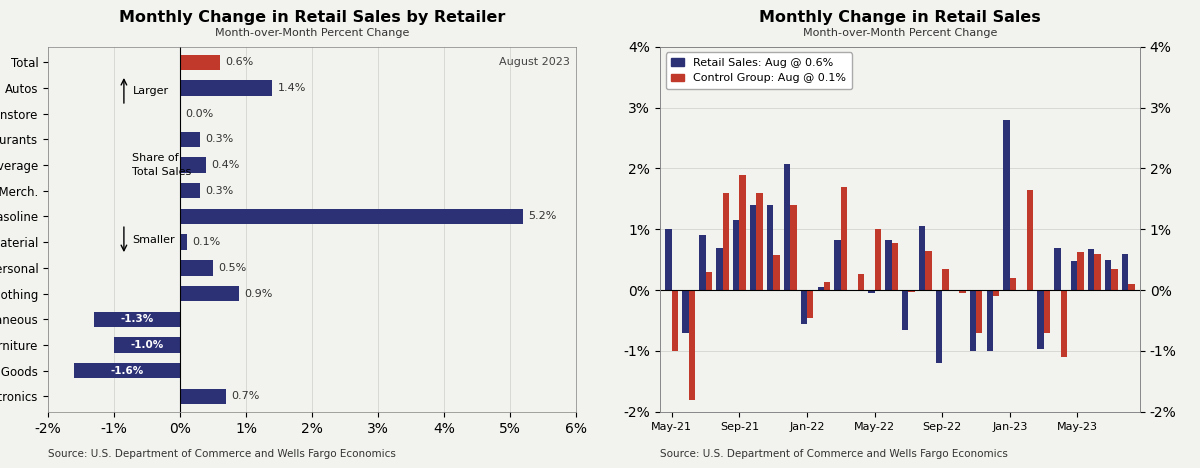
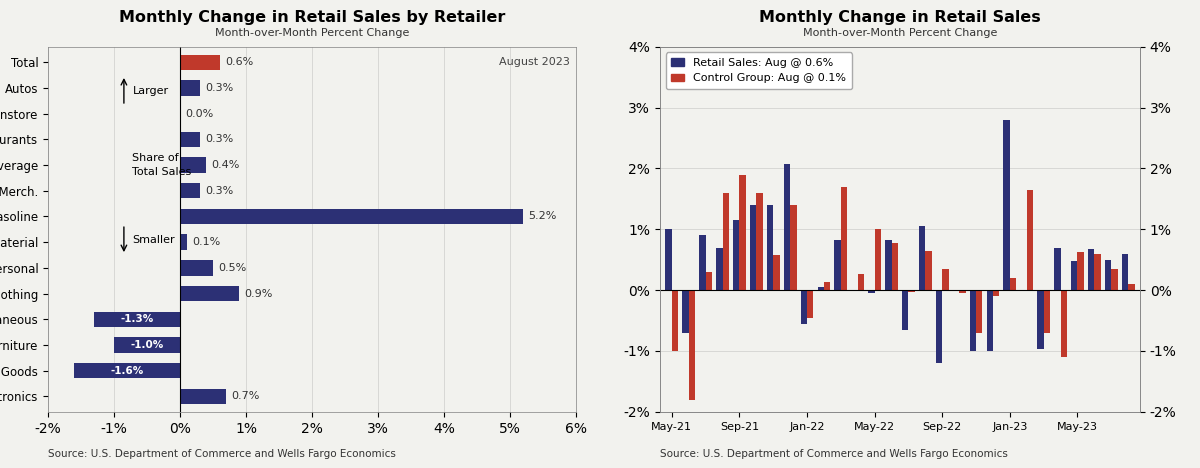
Monthly Change in Retail Sales by Retailer/Autos: 1.4% -> 0.3%
